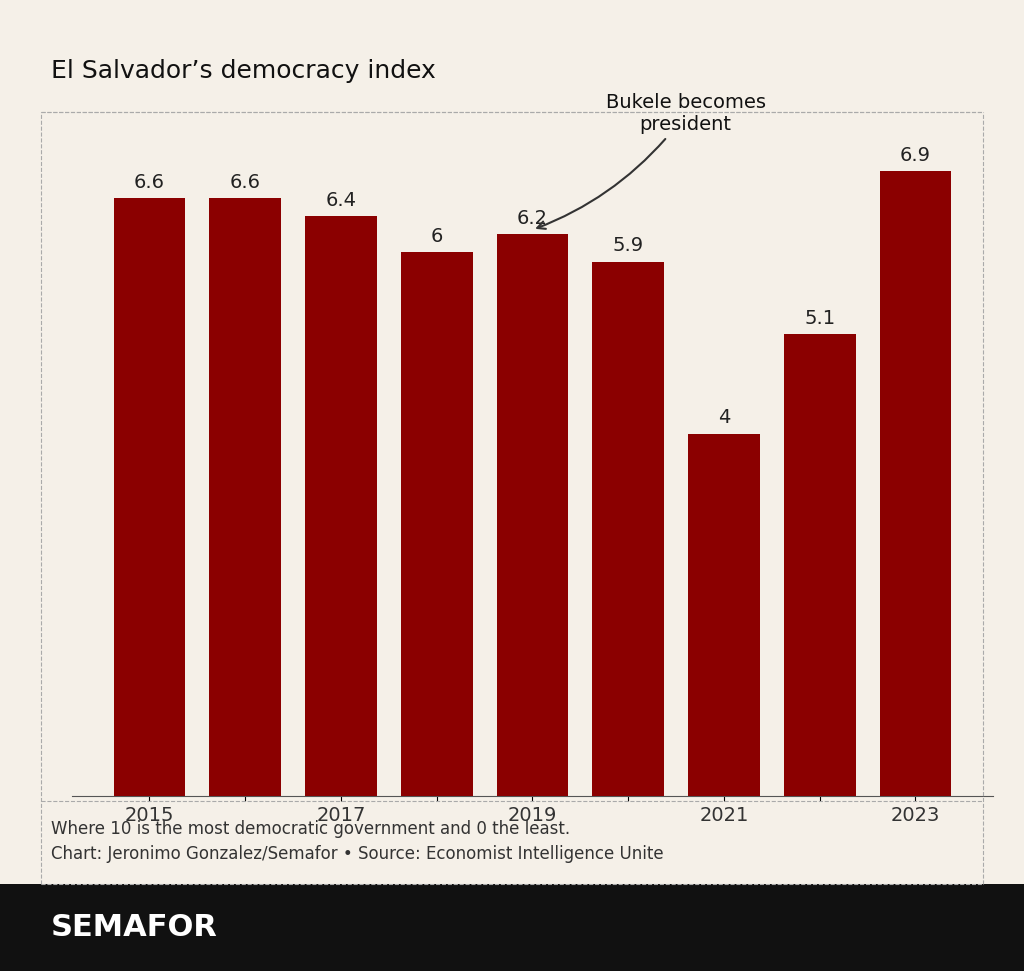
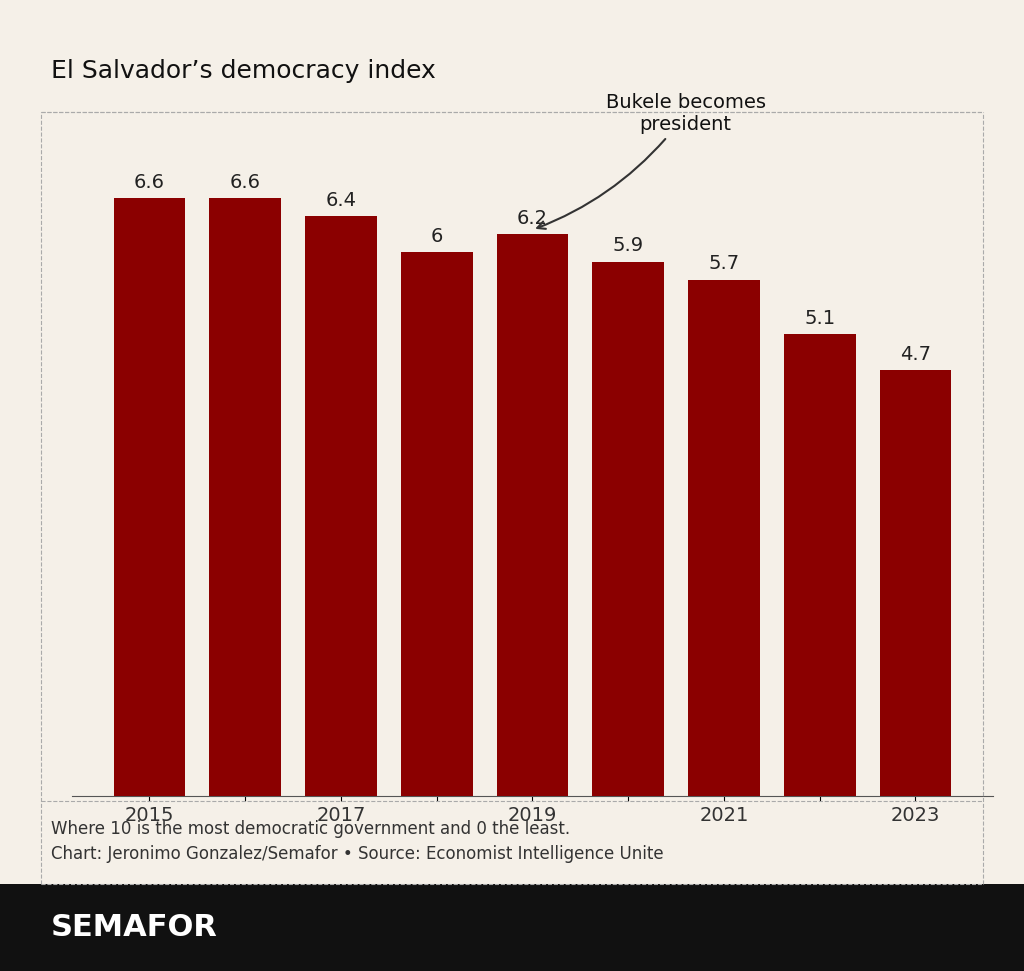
2021: 4 -> 5.7
2023: 6.9 -> 4.7
